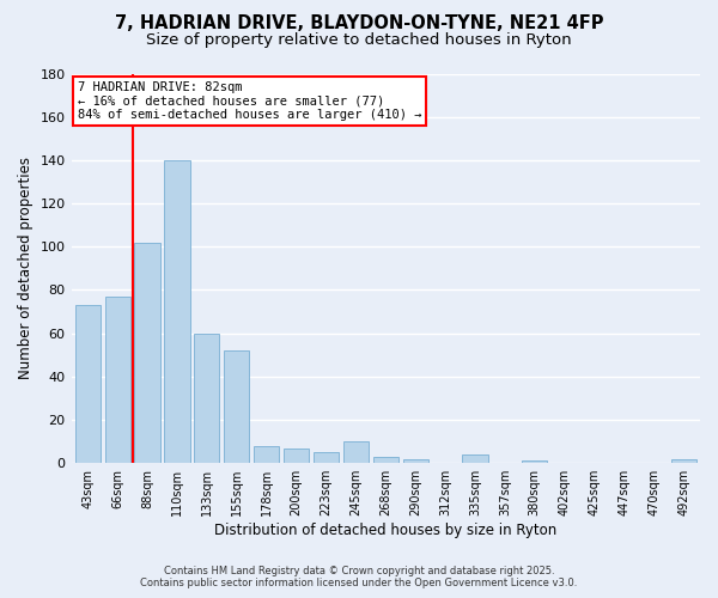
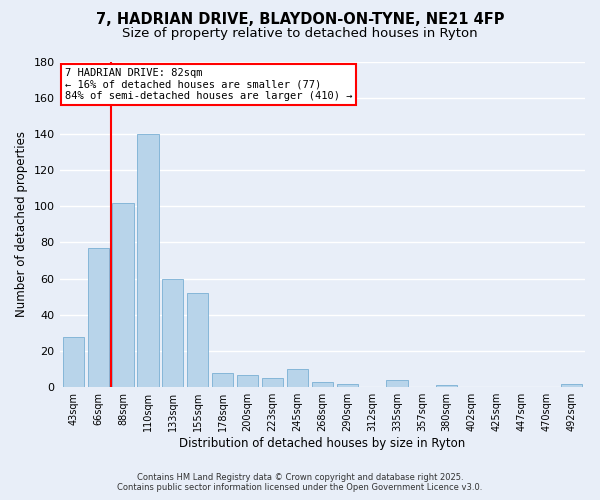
43sqm: 73 -> 28
